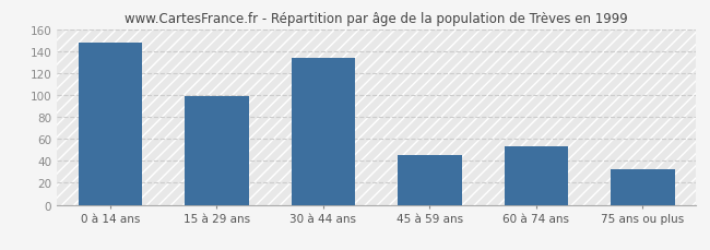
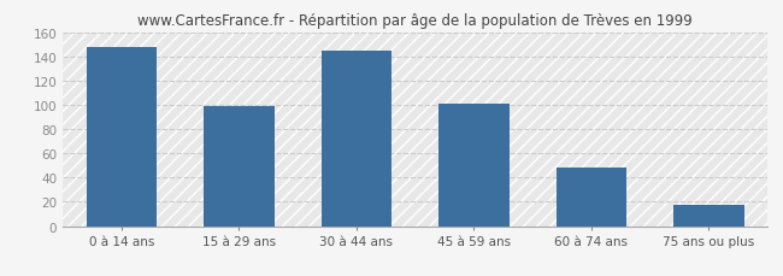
30 à 44 ans: 134 -> 145
45 à 59 ans: 45 -> 101
60 à 74 ans: 53 -> 48
75 ans ou plus: 32 -> 17
